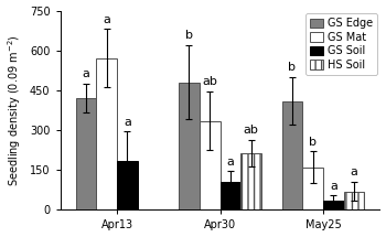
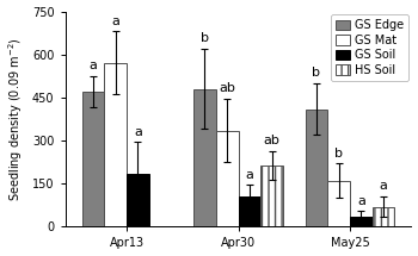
GS Edge/Apr13: 420 -> 470
